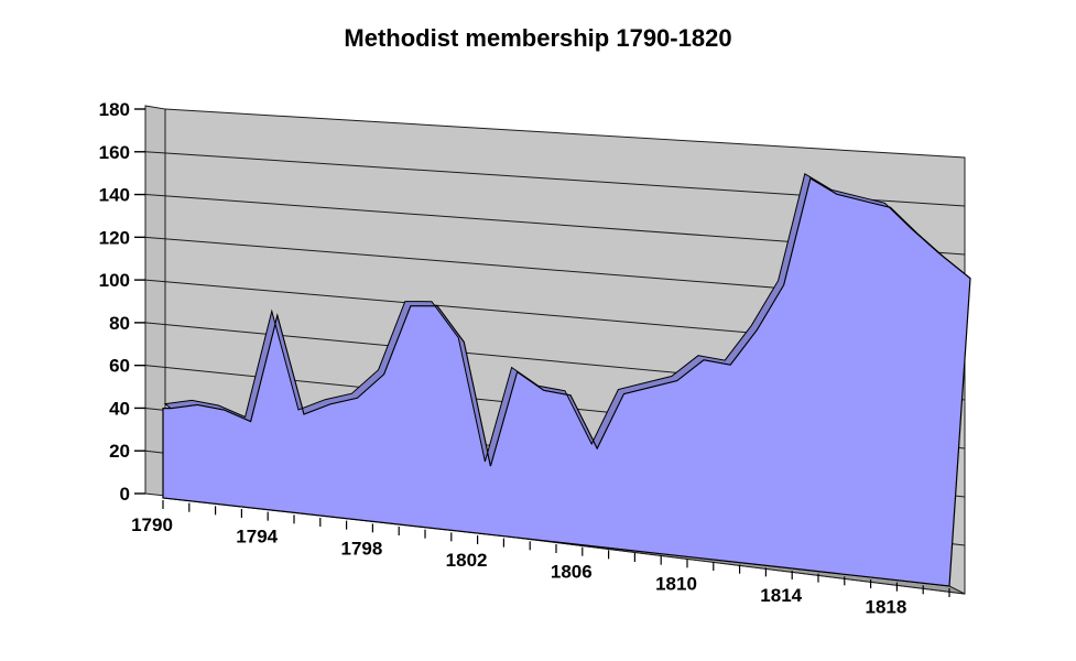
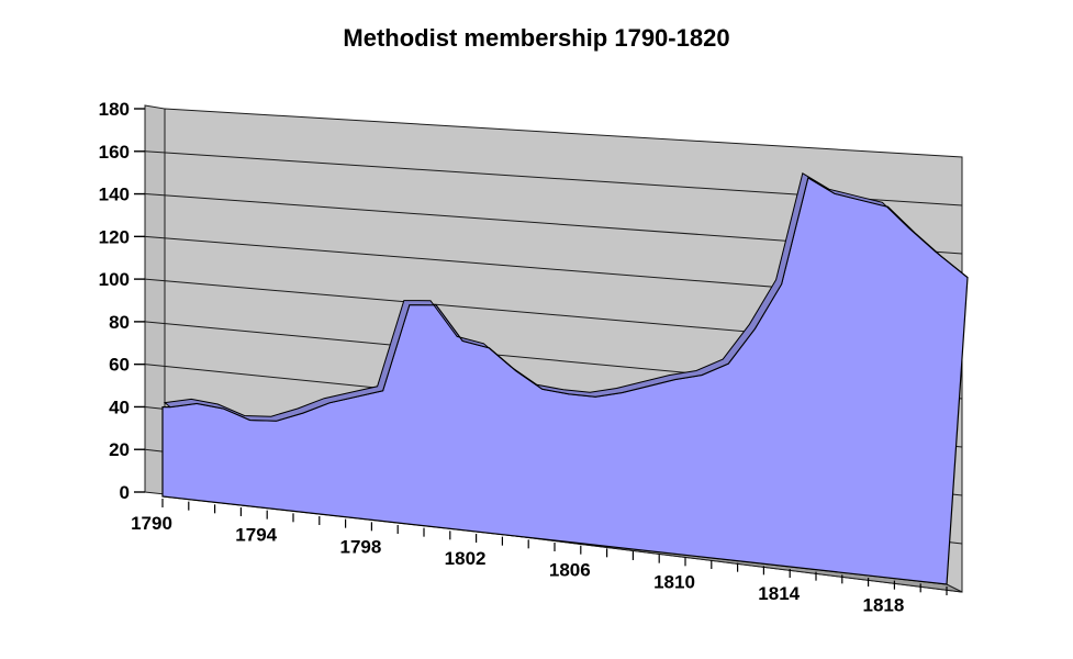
1794: 90 -> 41
1798: 68 -> 60
1802: 32 -> 84
1806: 45 -> 67
1810: 88 -> 81
